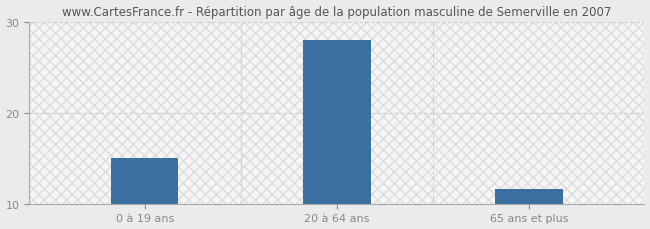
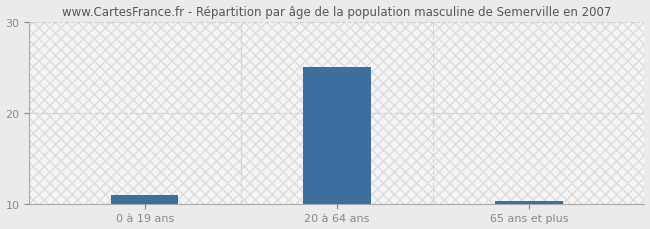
0 à 19 ans: 15.0 -> 11.0
20 à 64 ans: 28.0 -> 25.0
65 ans et plus: 11.6 -> 10.3
